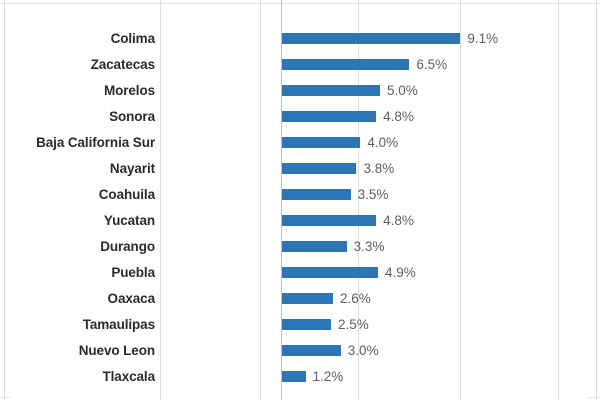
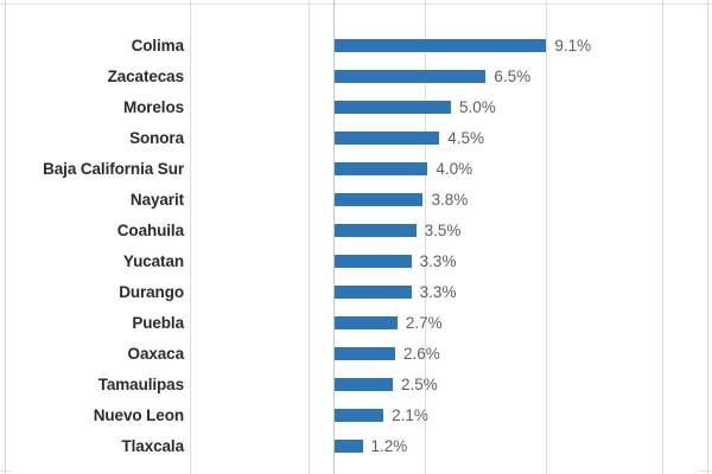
Sonora: 4.8% -> 4.5%
Yucatan: 4.8% -> 3.3%
Puebla: 4.9% -> 2.7%
Nuevo Leon: 3.0% -> 2.1%
